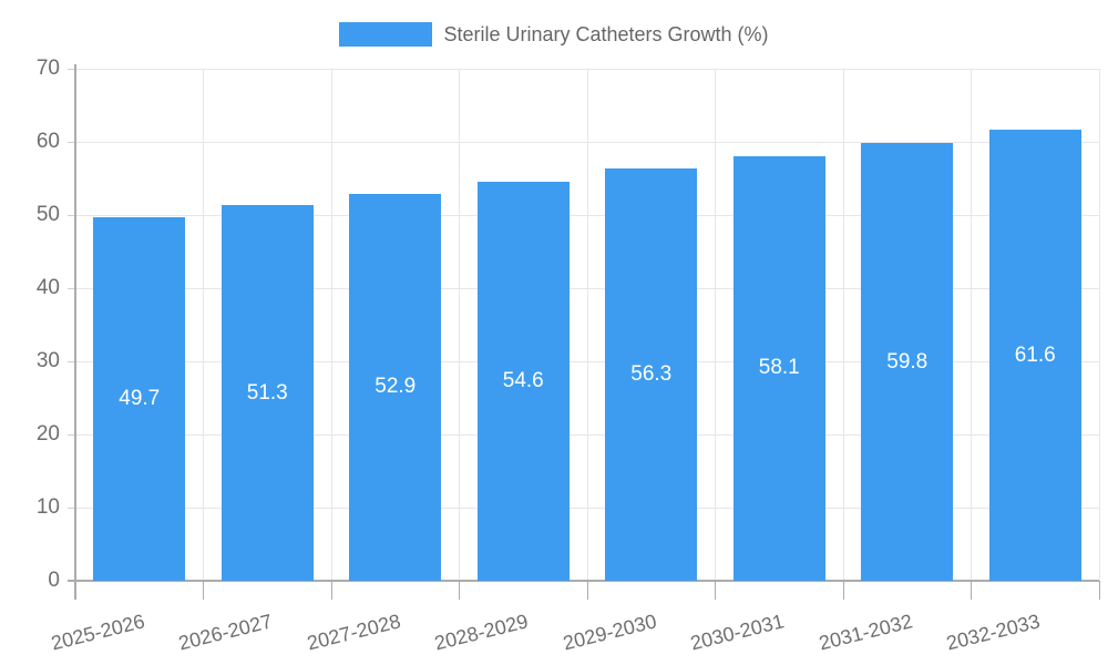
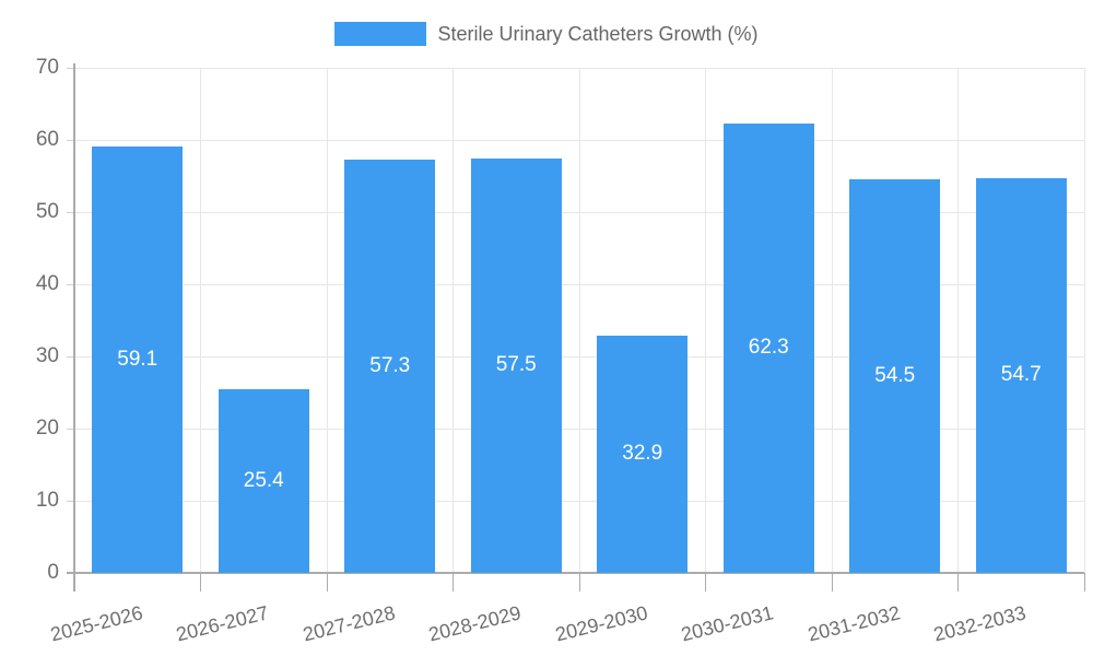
2025-2026: 49.7 -> 59.1
2026-2027: 51.3 -> 25.4
2027-2028: 52.9 -> 57.3
2028-2029: 54.6 -> 57.5
2029-2030: 56.3 -> 32.9
2030-2031: 58.1 -> 62.3
2031-2032: 59.8 -> 54.5
2032-2033: 61.6 -> 54.7
